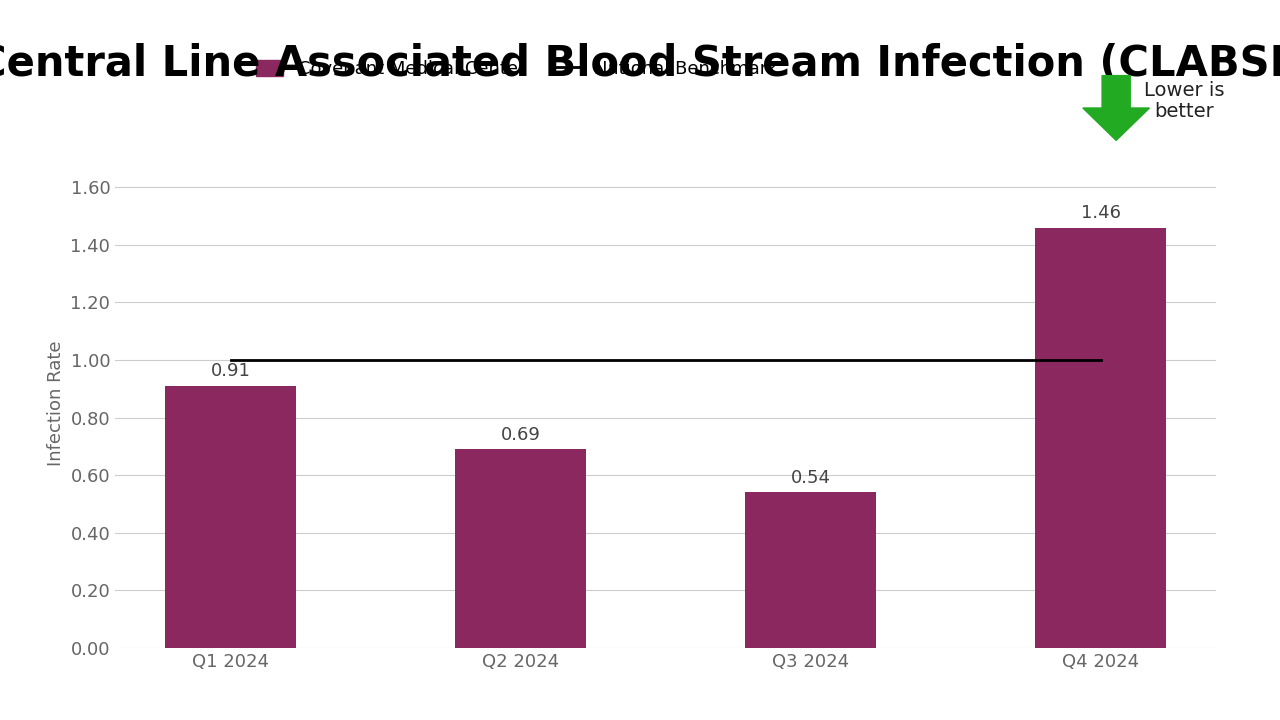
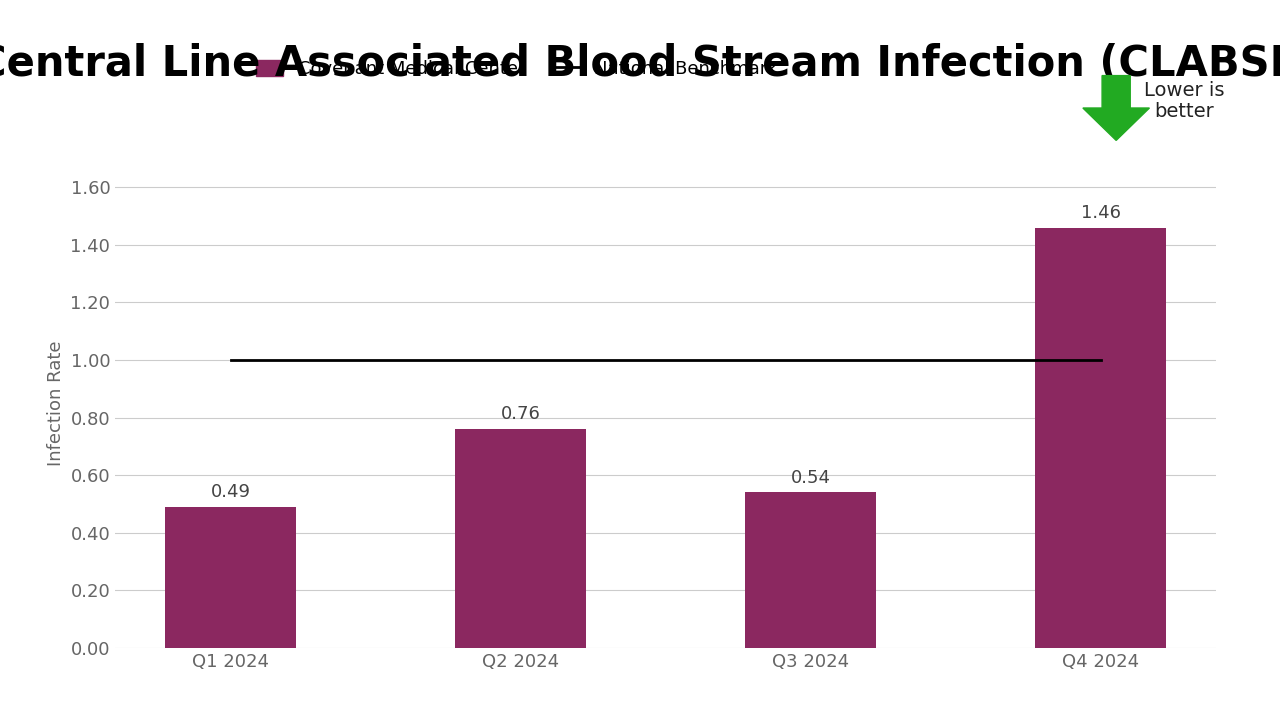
Q1 2024: 0.91 -> 0.49
Q2 2024: 0.69 -> 0.76
